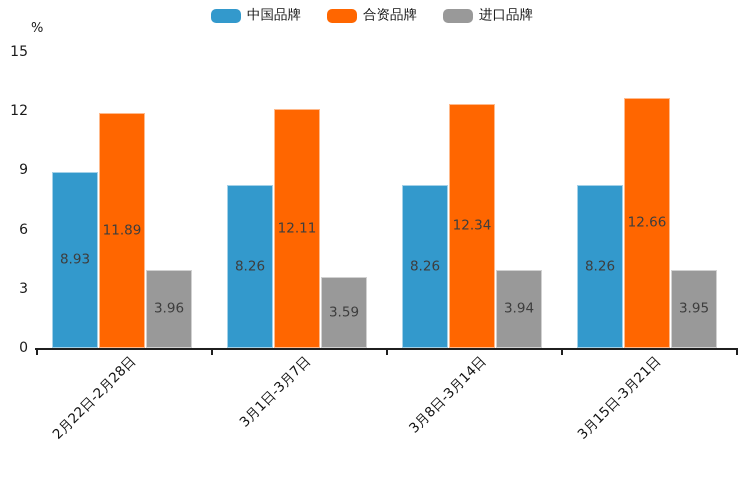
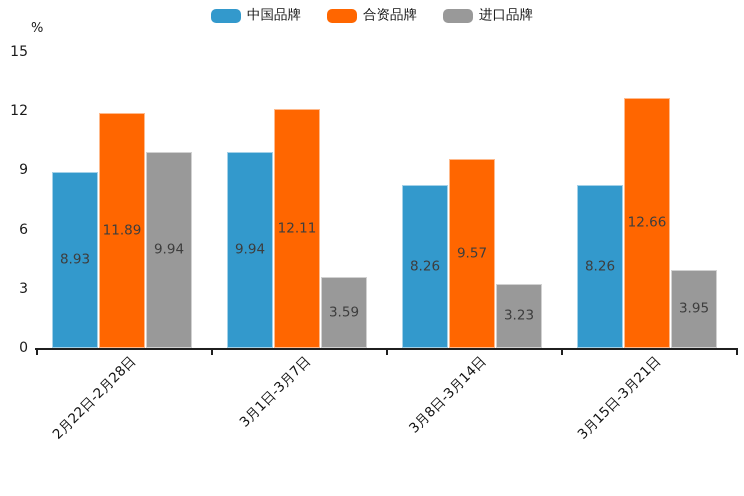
进口品牌/2月22日-2月28日: 3.96 -> 9.94
中国品牌/3月1日-3月7日: 8.26 -> 9.94
合资品牌/3月8日-3月14日: 12.34 -> 9.57
进口品牌/3月8日-3月14日: 3.94 -> 3.23
